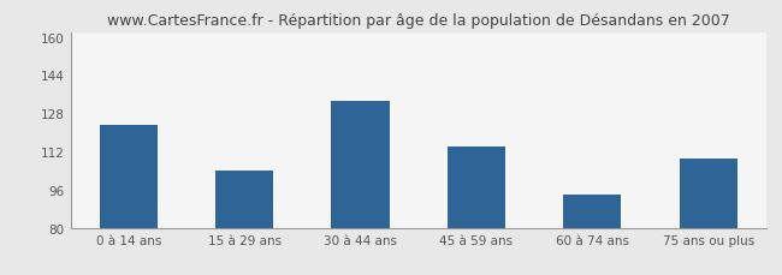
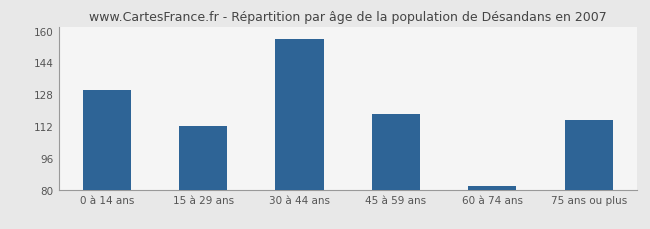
0 à 14 ans: 123 -> 130
15 à 29 ans: 104 -> 112
30 à 44 ans: 133 -> 156
45 à 59 ans: 114 -> 118
60 à 74 ans: 94 -> 82
75 ans ou plus: 109 -> 115
